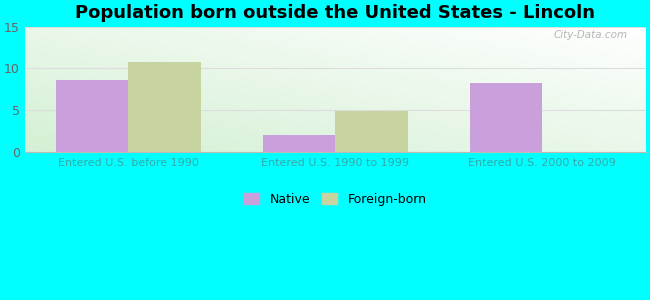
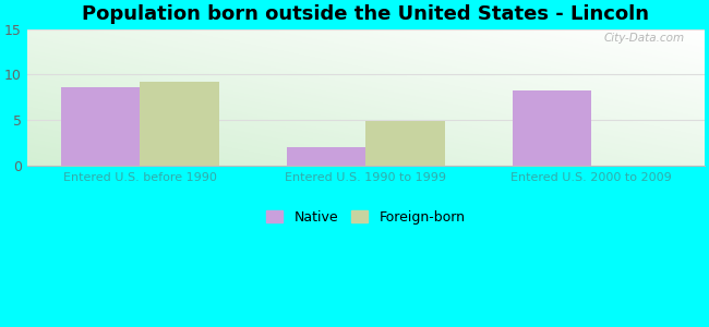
Foreign-born/Entered U.S. before 1990: 10.8 -> 9.2
